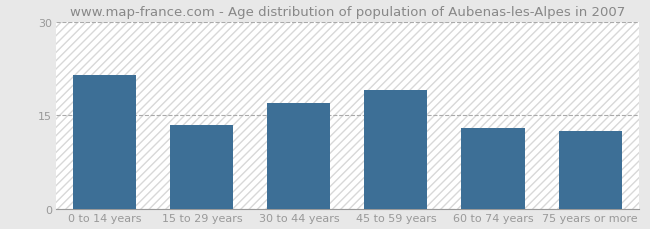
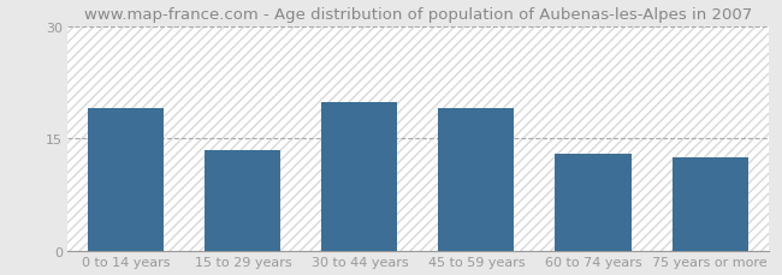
0 to 14 years: 21.4 -> 19.0
30 to 44 years: 17.0 -> 19.8
